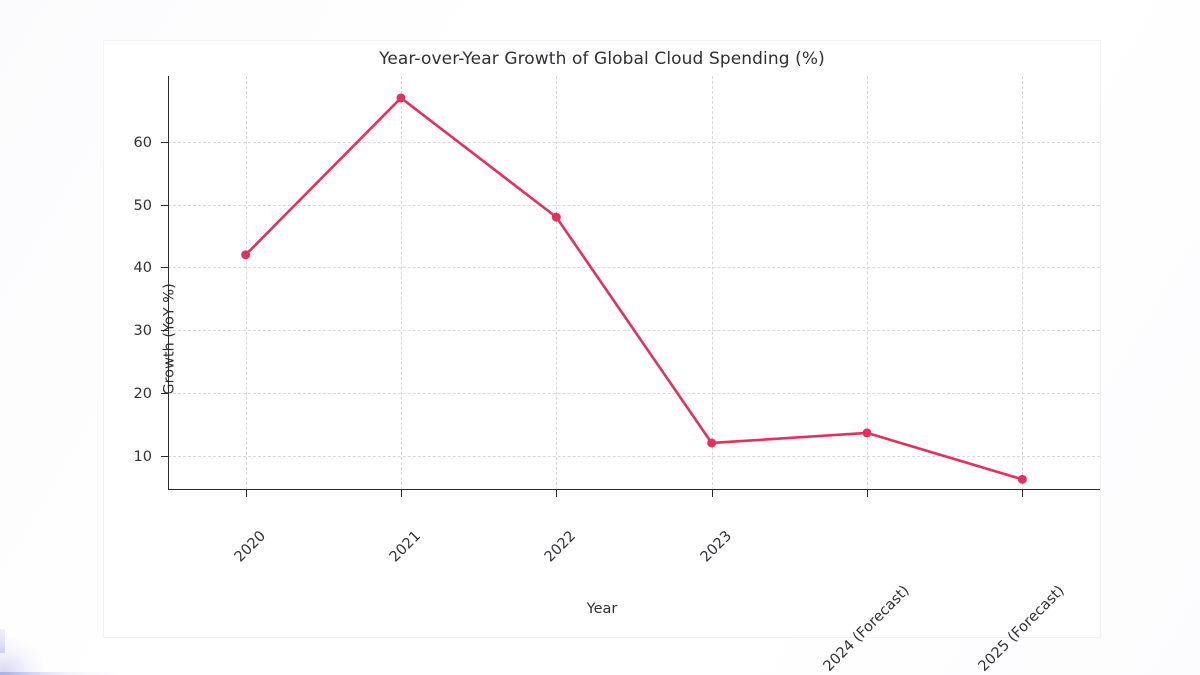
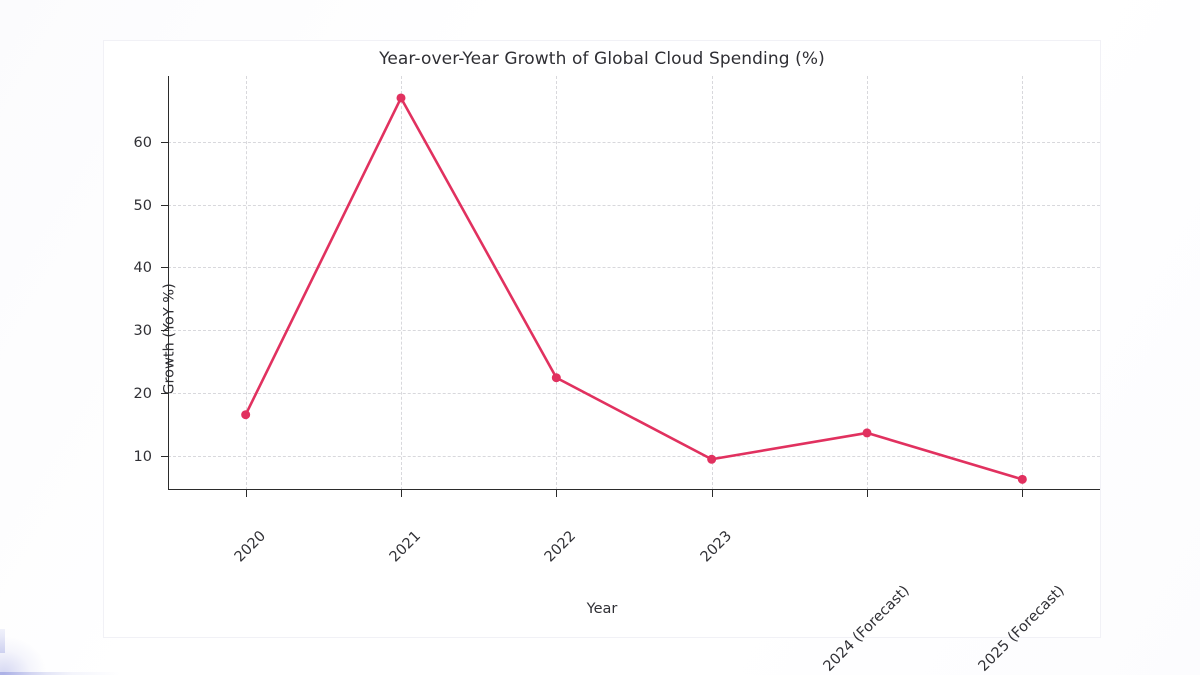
2020: 42 -> 16
2022: 48 -> 22
2023: 12 -> 9
